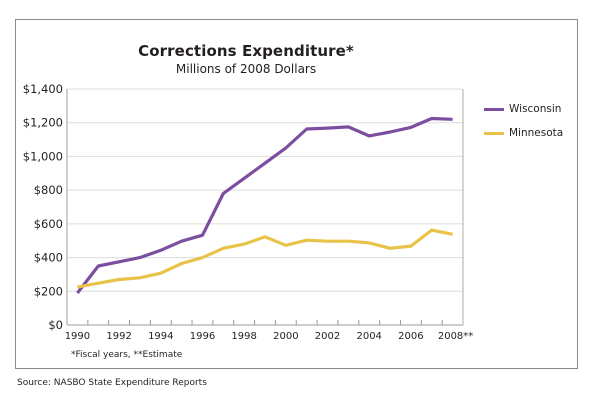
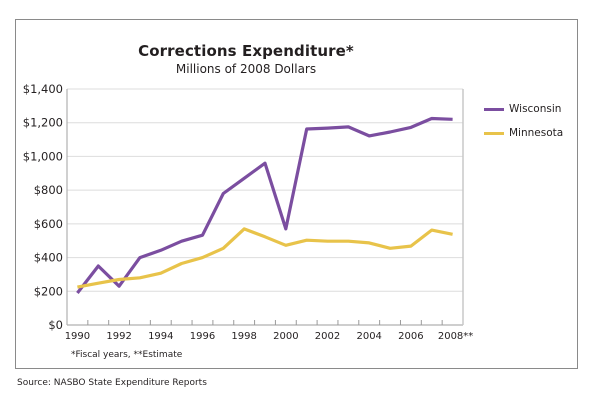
Wisconsin/1992: $380 -> $230
Minnesota/1998: $480 -> $570
Wisconsin/2000: $1050 -> $570
